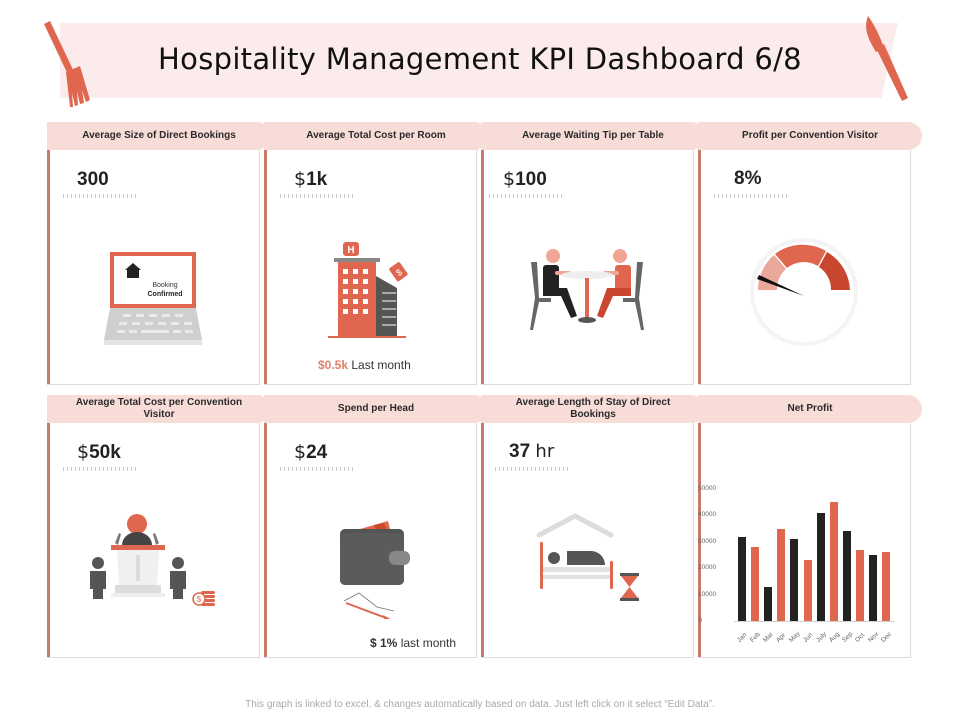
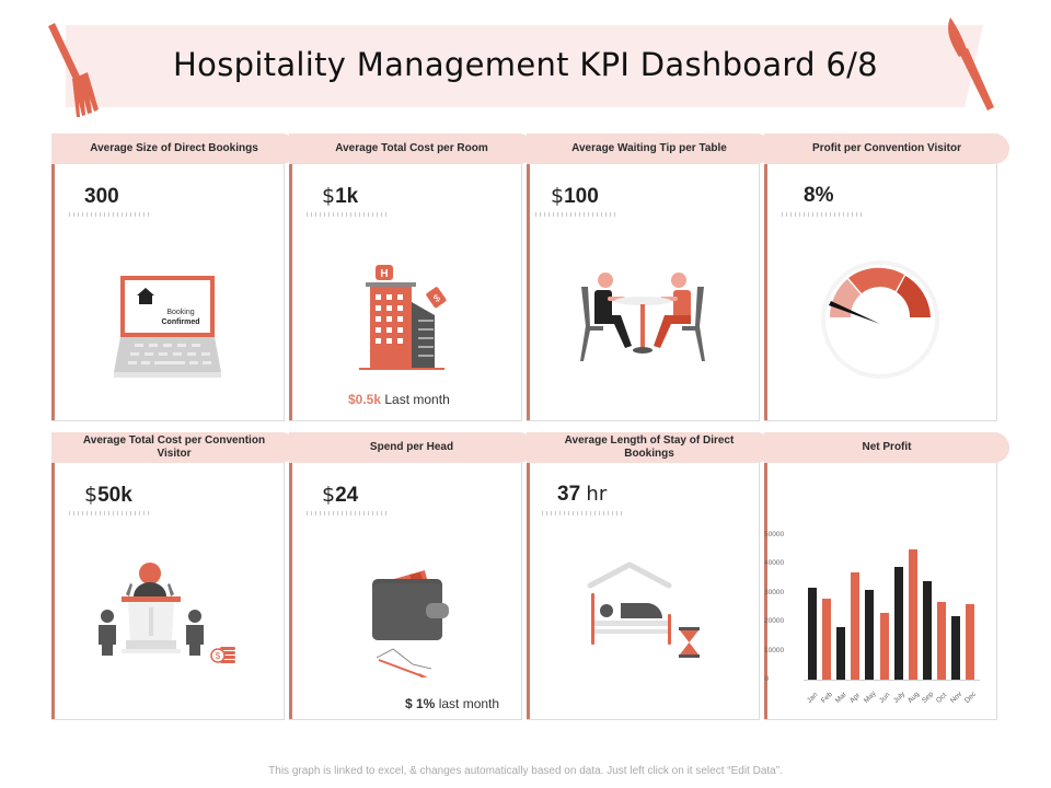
Mar: 13000 -> 18000
Apr: 35000 -> 37000
July: 41000 -> 39000
Nov: 25000 -> 22000
